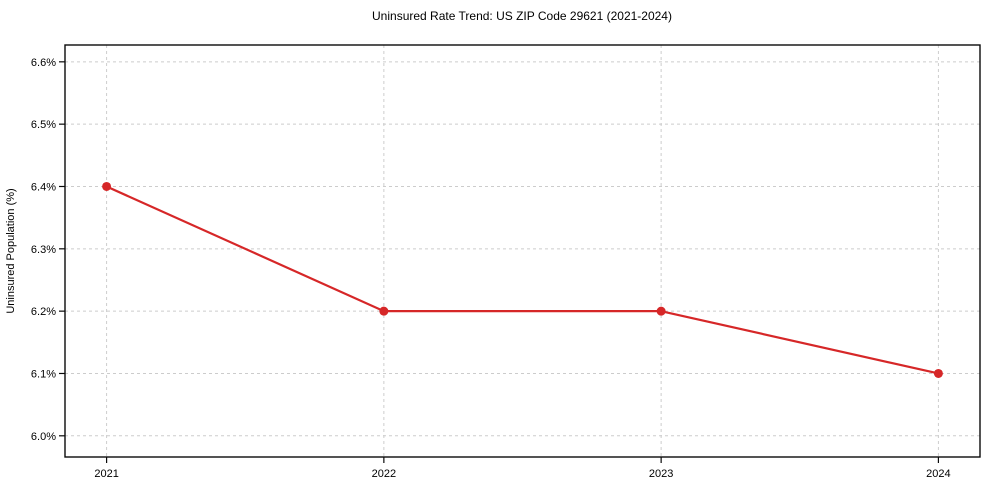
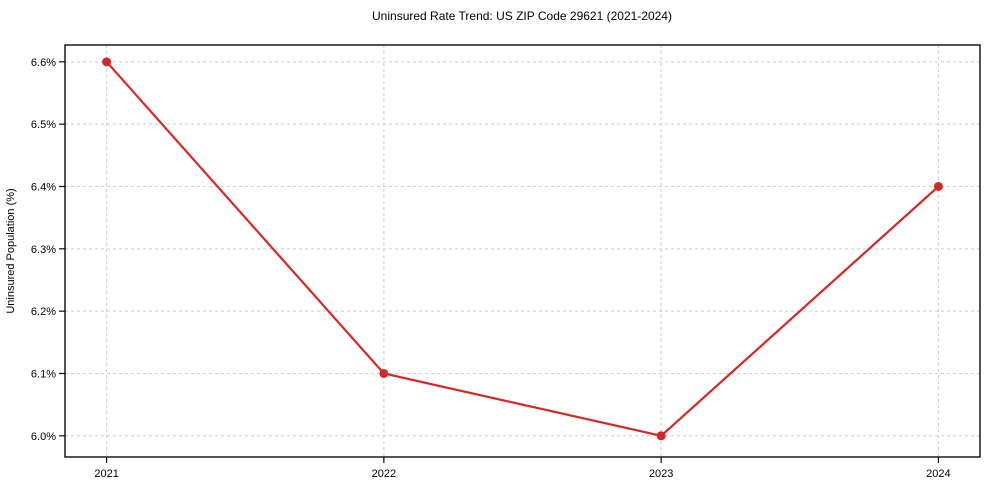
2021: 6.4% -> 6.6%
2022: 6.2% -> 6.1%
2023: 6.2% -> 6.0%
2024: 6.1% -> 6.4%
